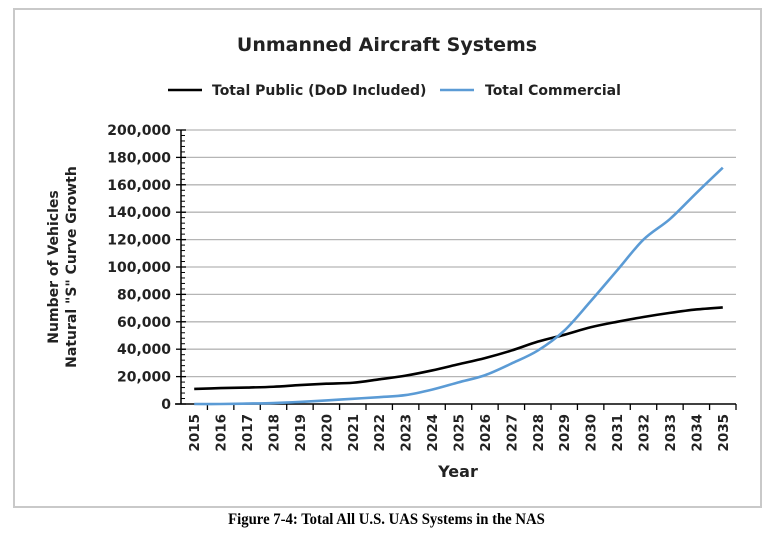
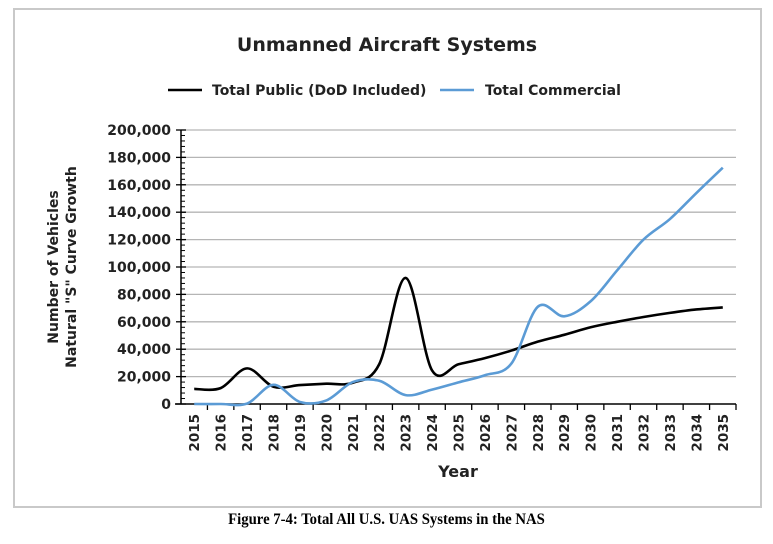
Total Public (DoD Included)/2017: 12000 -> 26000
Total Commercial/2018: 1000 -> 14000
Total Commercial/2021: 4000 -> 16000
Total Public (DoD Included)/2022: 18000 -> 29000
Total Commercial/2022: 5000 -> 17000
Total Public (DoD Included)/2023: 21000 -> 92000
Total Commercial/2028: 39000 -> 71000
Total Commercial/2029: 54000 -> 64000
